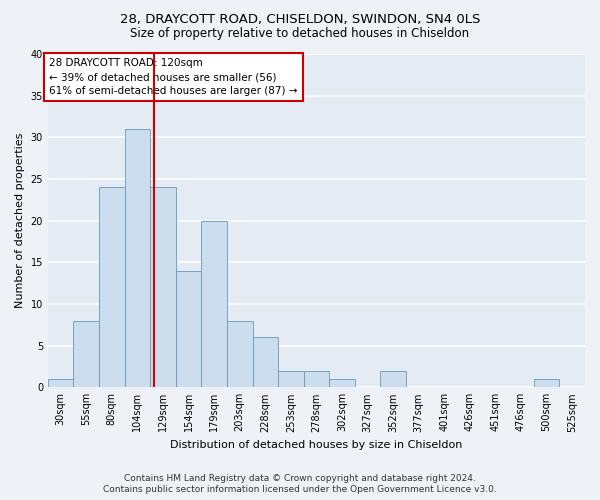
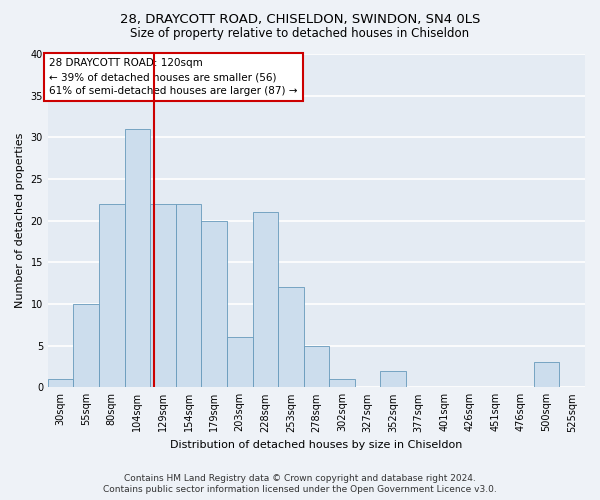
55sqm: 8 -> 10
80sqm: 24 -> 22
129sqm: 24 -> 22
154sqm: 14 -> 22
203sqm: 8 -> 6
228sqm: 6 -> 21
253sqm: 2 -> 12
278sqm: 2 -> 5
500sqm: 1 -> 3
